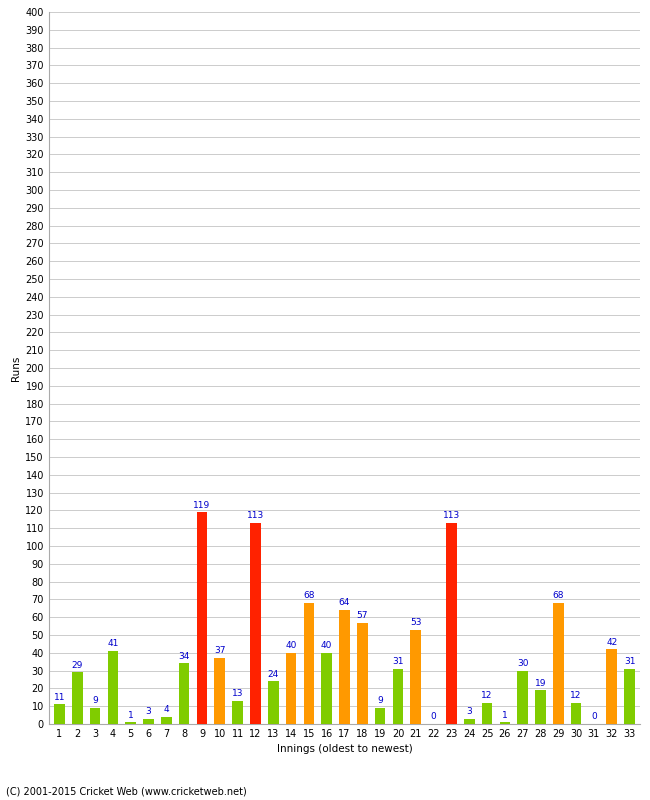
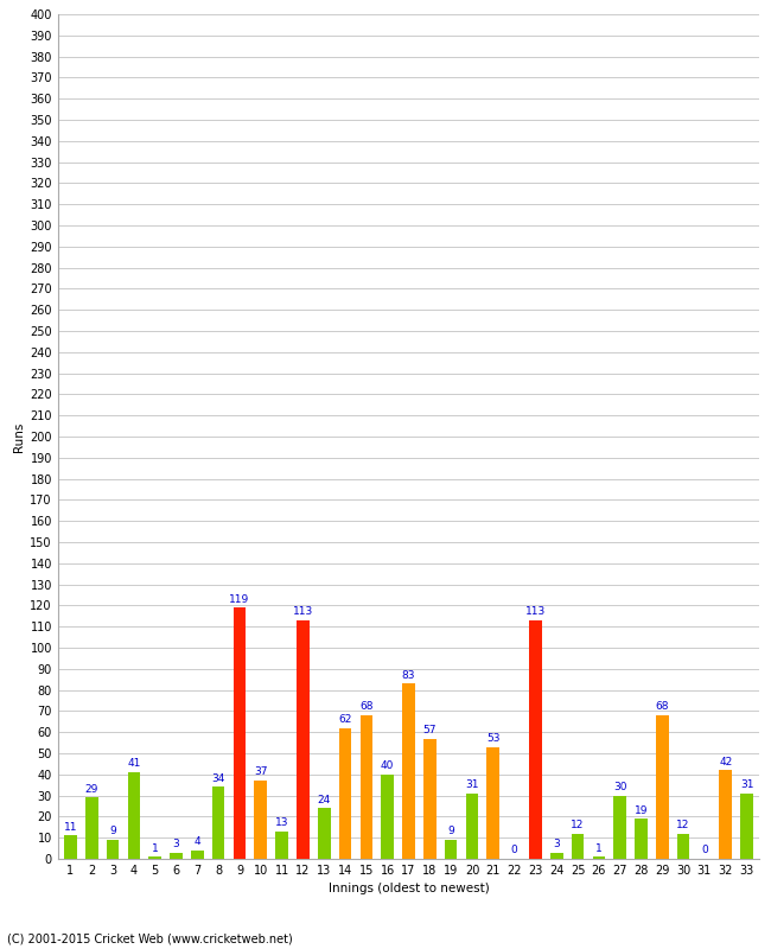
14: 40 -> 62
17: 64 -> 83
